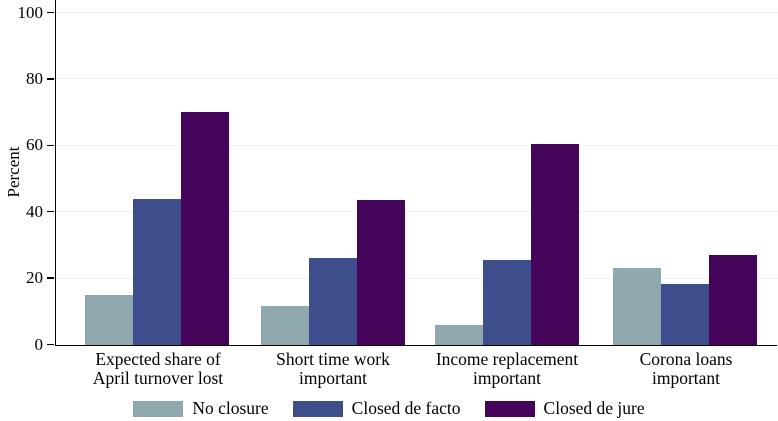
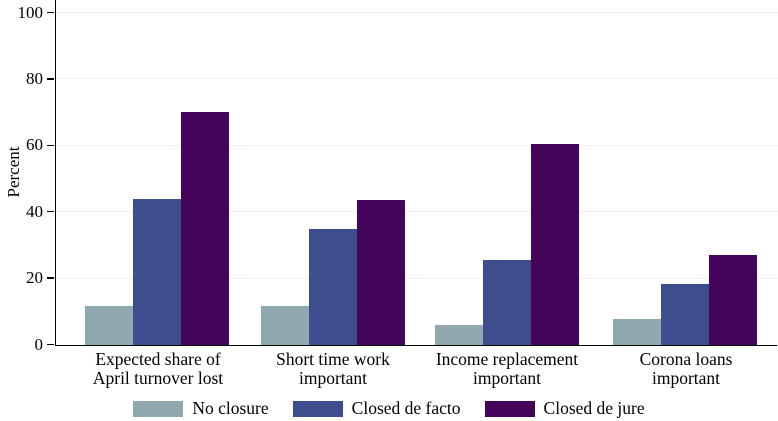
No closure/Expected share of April turnover lost: 15 -> 12
Closed de facto/Short time work important: 26 -> 35
No closure/Corona loans important: 23 -> 8
